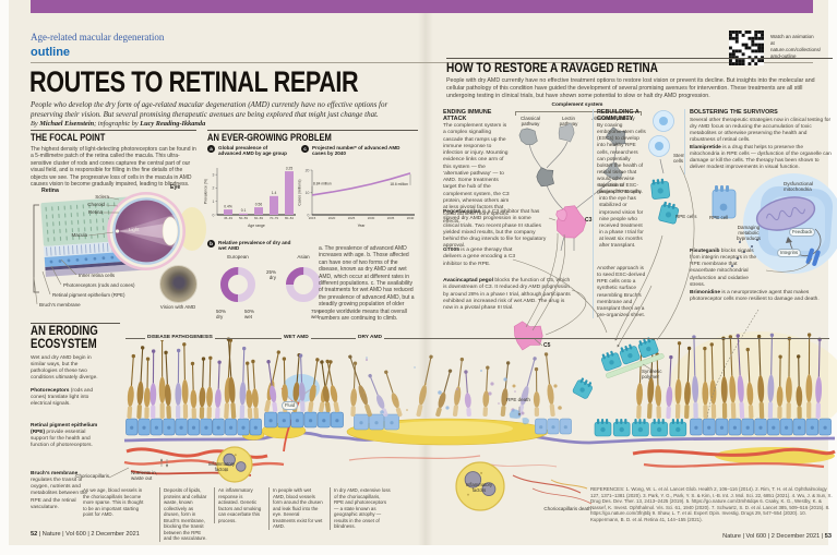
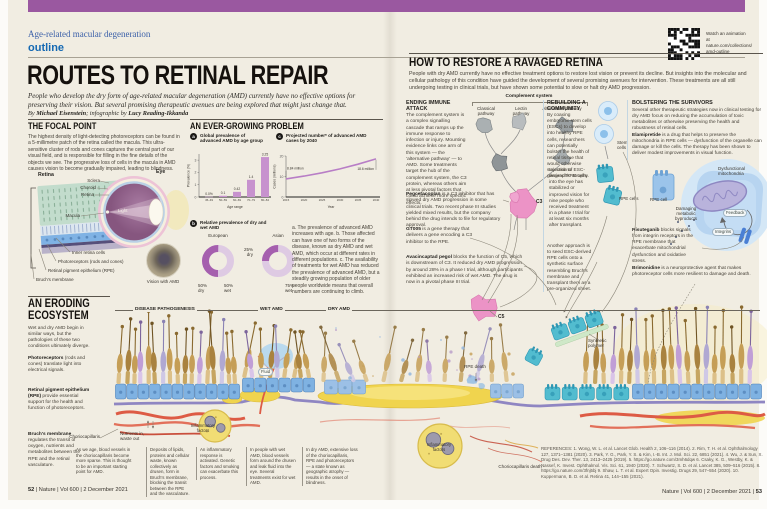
Global prevalence of advanced AMD by age group/45–49: 0.4% -> 0.0%
Global prevalence of advanced AMD by age group/60–69: 0.56 -> 0.42
